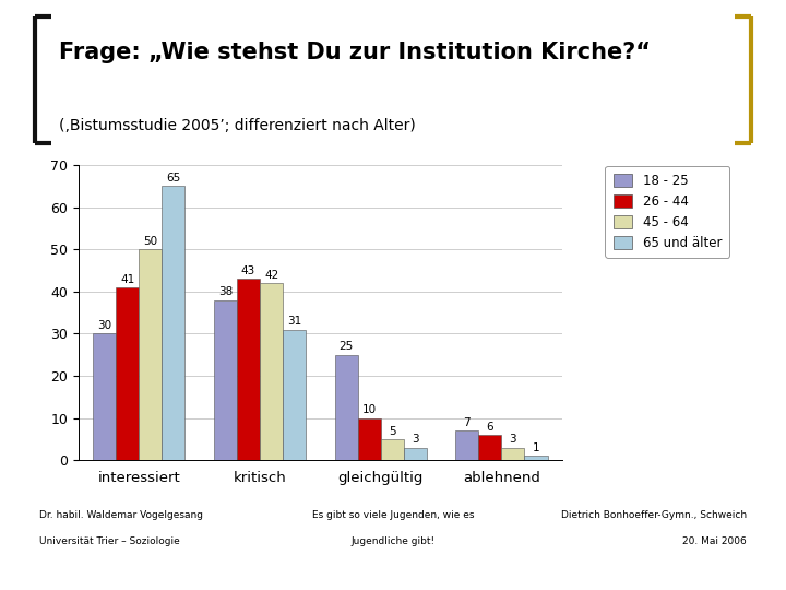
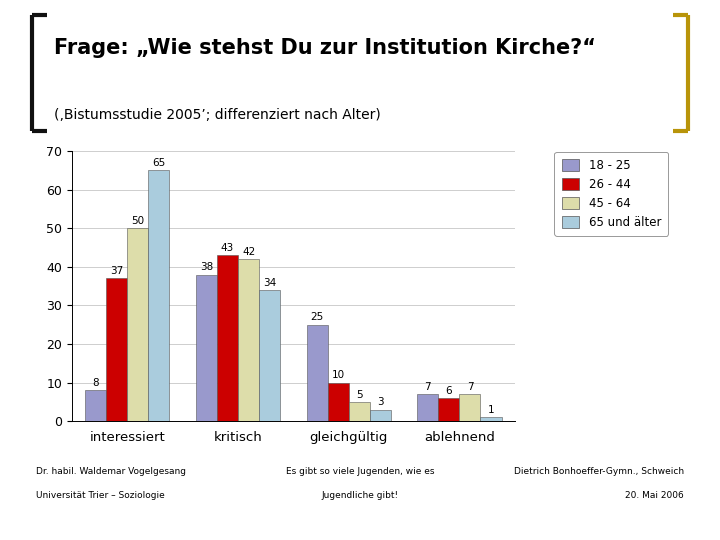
18 - 25/interessiert: 30 -> 8
26 - 44/interessiert: 41 -> 37
65 und älter/kritisch: 31 -> 34
45 - 64/ablehnend: 3 -> 7
